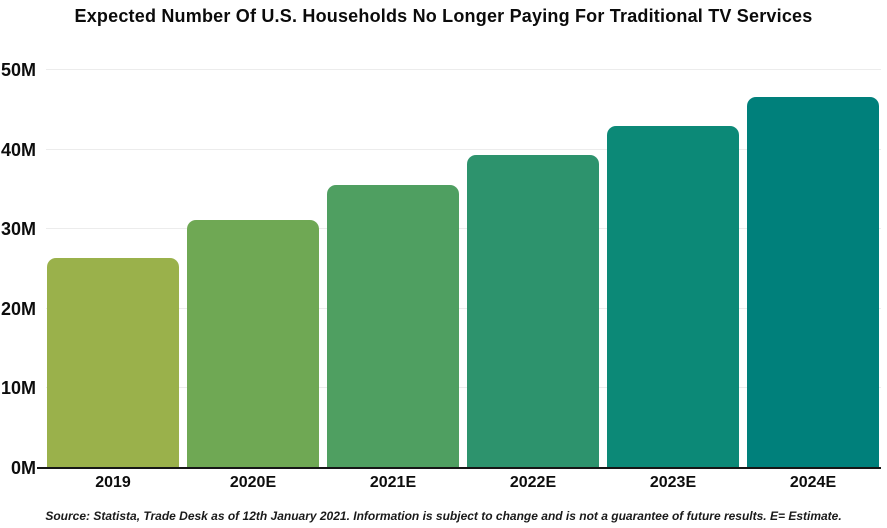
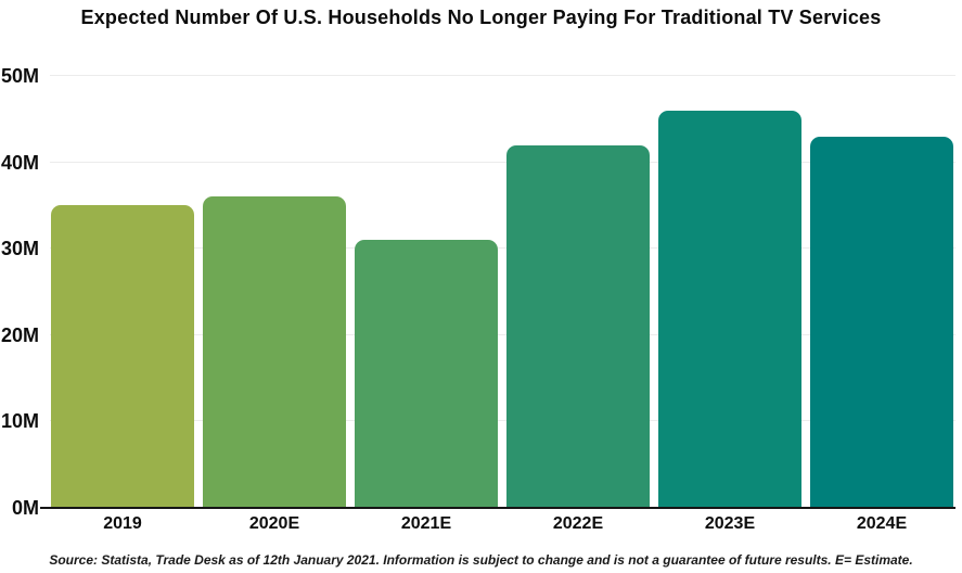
2019: 26M -> 35M
2020E: 31M -> 36M
2021E: 36M -> 31M
2022E: 39M -> 42M
2023E: 43M -> 46M
2024E: 47M -> 43M
